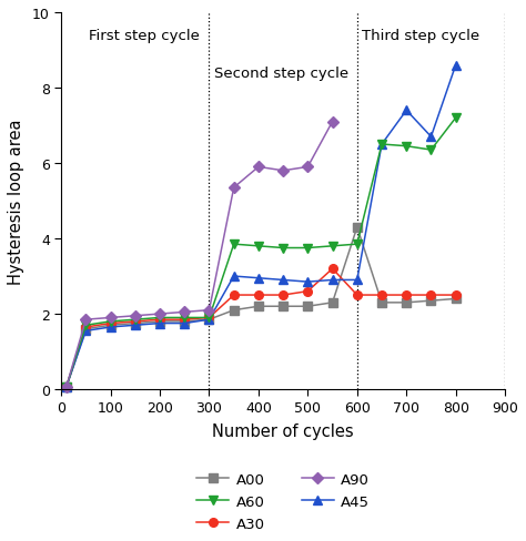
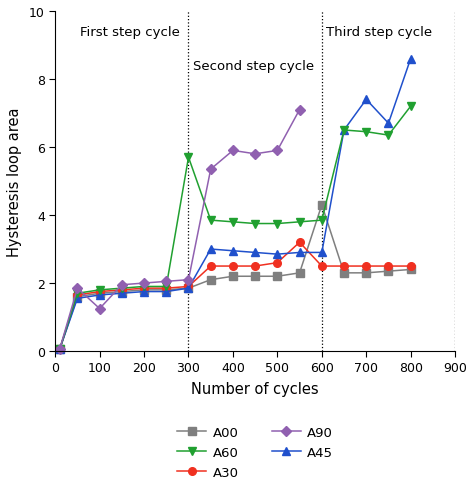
A90/100: 1.90 -> 1.25
A60/300: 1.90 -> 5.70
